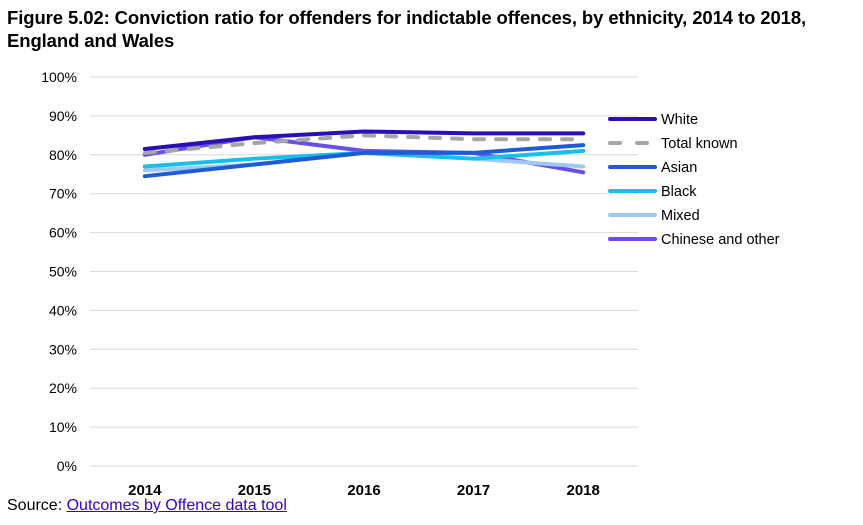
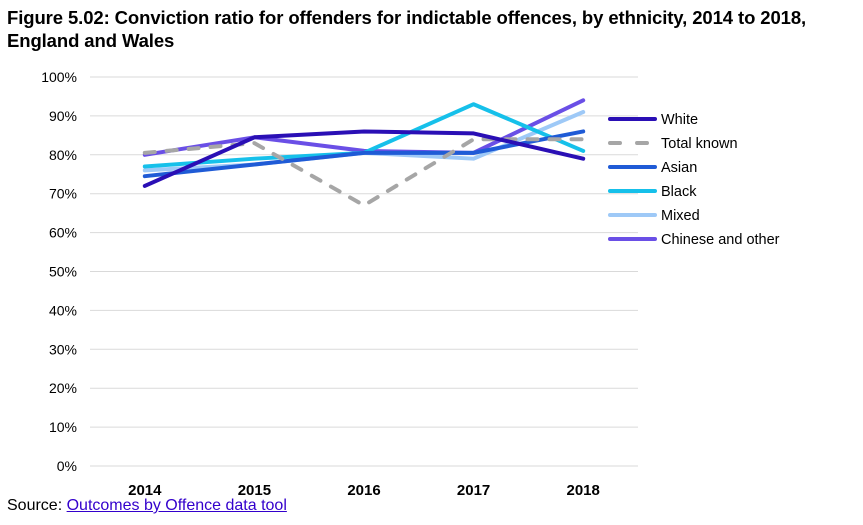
White/2014: 82% -> 72%
Total known/2016: 85% -> 67%
Black/2017: 79% -> 93%
White/2018: 86% -> 79%
Asian/2018: 82% -> 86%
Mixed/2018: 77% -> 91%
Chinese and other/2018: 76% -> 94%
